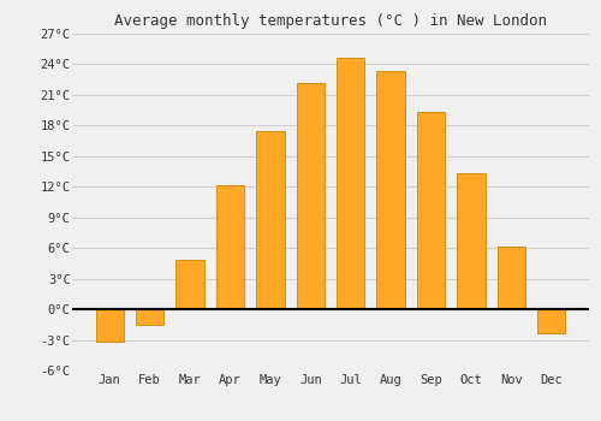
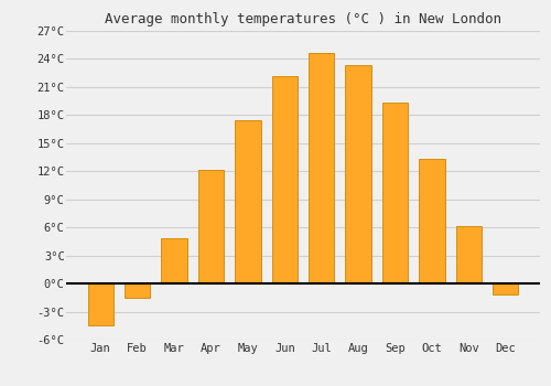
Jan: -3.2°C -> -4.5°C
Dec: -2.4°C -> -1.2°C
